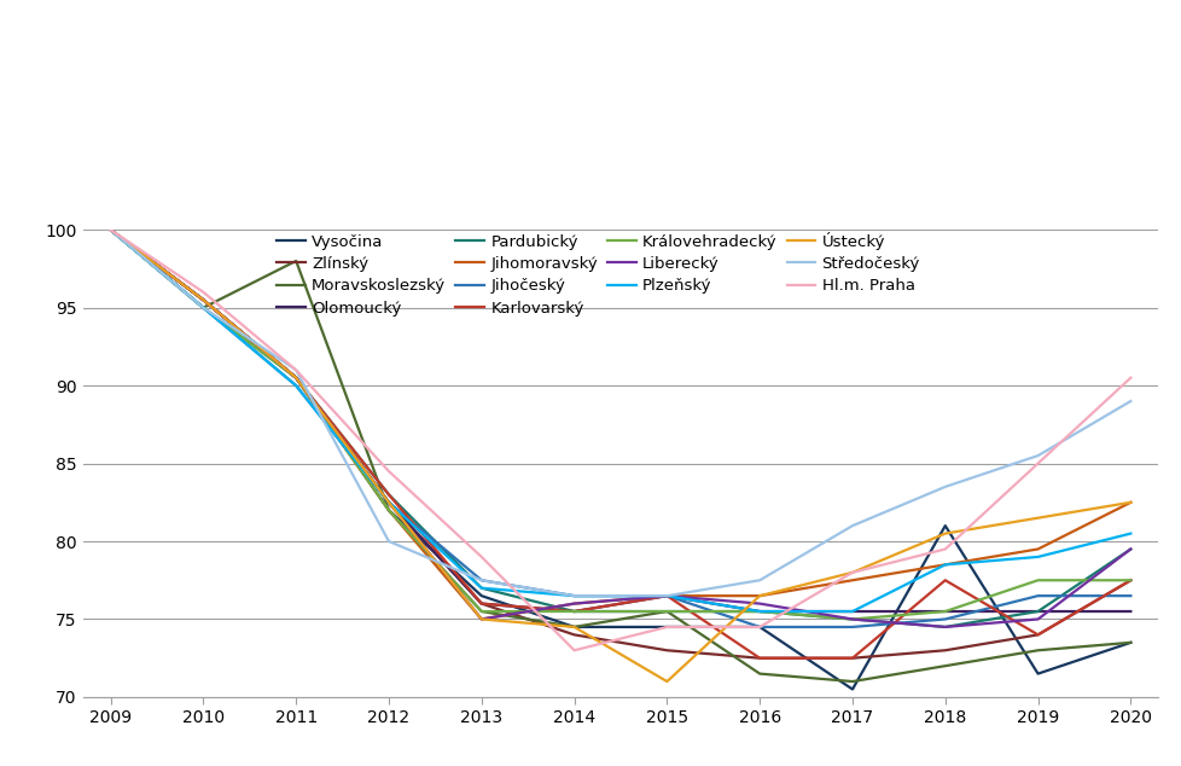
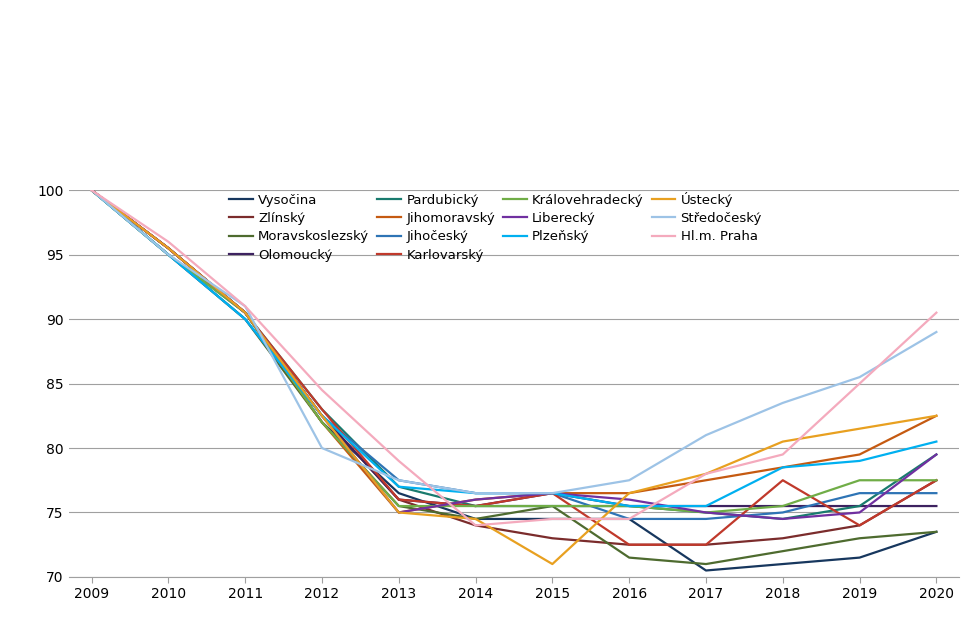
Moravskoslezský/2011: 98.0 -> 90.0
Hl.m. Praha/2014: 73.0 -> 74.0
Vysočina/2018: 81.0 -> 71.0
